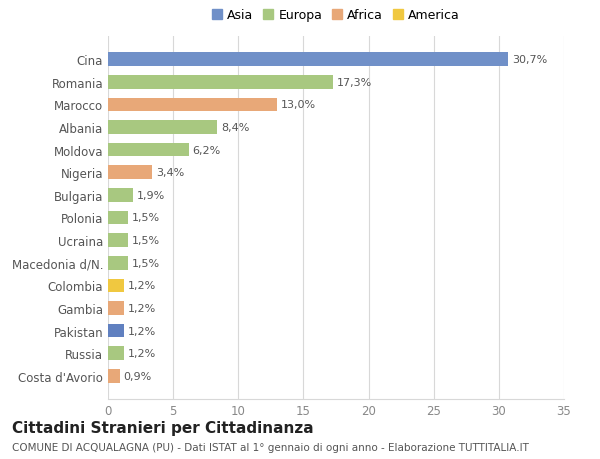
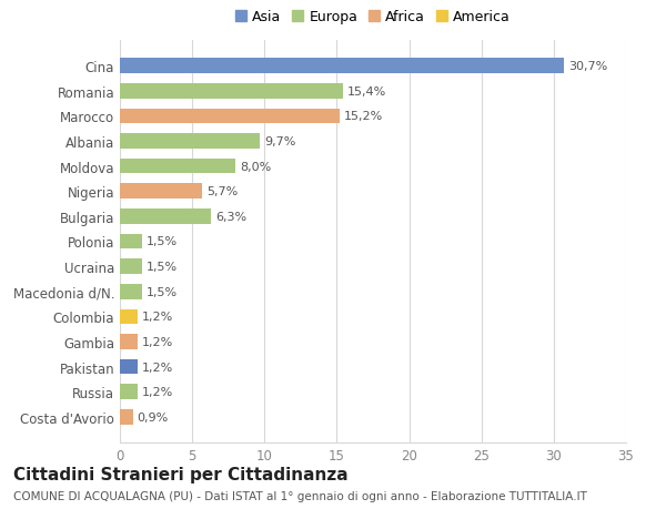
Romania: 17,3% -> 15,4%
Marocco: 13,0% -> 15,2%
Albania: 8,4% -> 9,7%
Moldova: 6,2% -> 8,0%
Nigeria: 3,4% -> 5,7%
Bulgaria: 1,9% -> 6,3%
